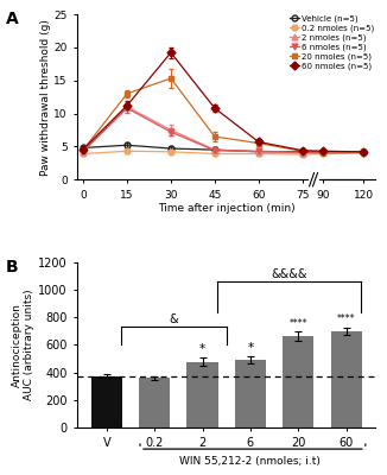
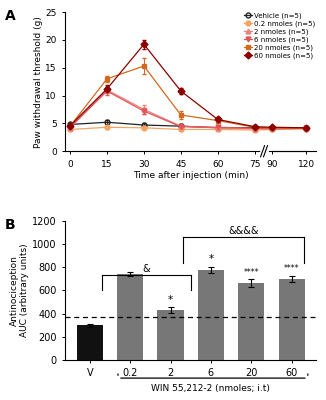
V: 380 -> 300
0.2: 360 -> 740
2: 480 -> 430
6: 490 -> 780
